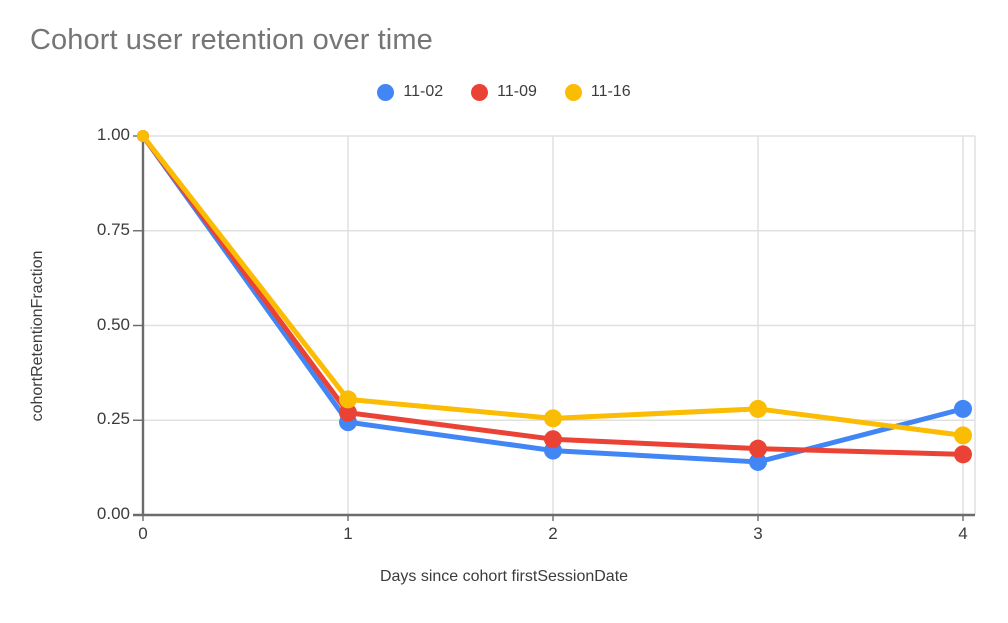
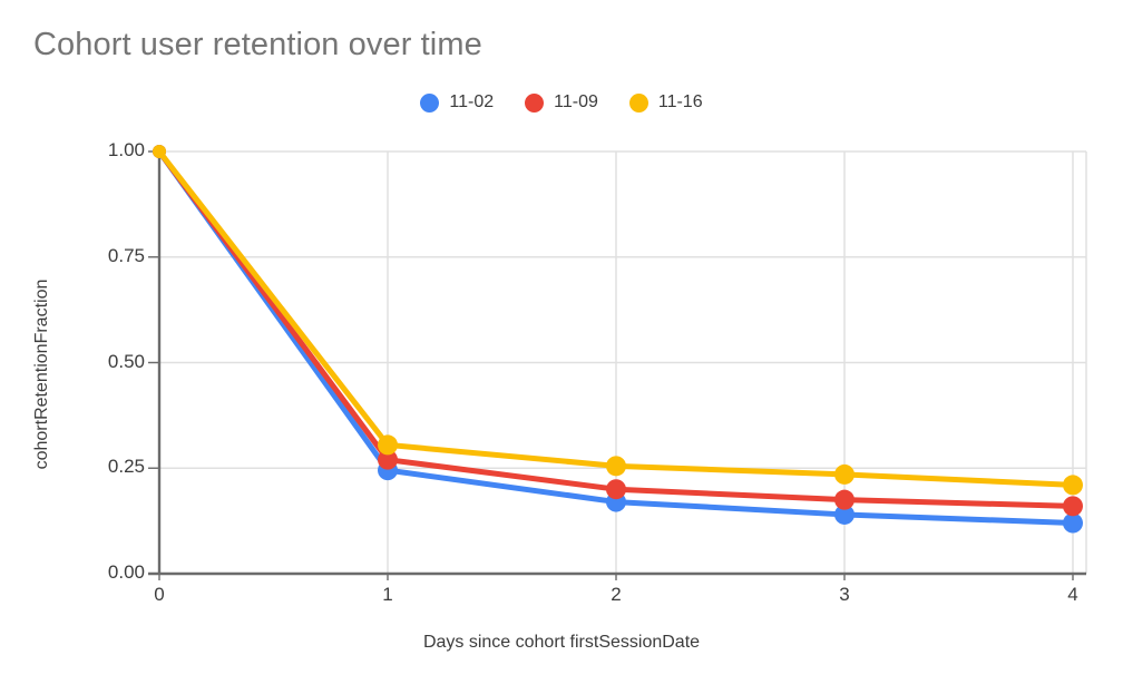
11-16/3: 0.28 -> 0.23
11-02/4: 0.28 -> 0.12
